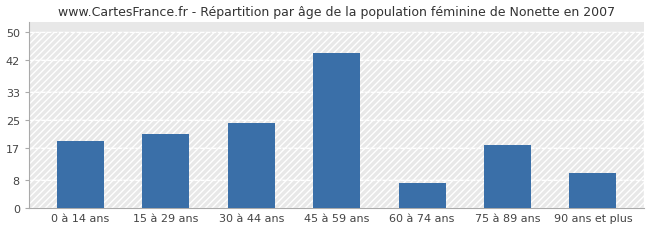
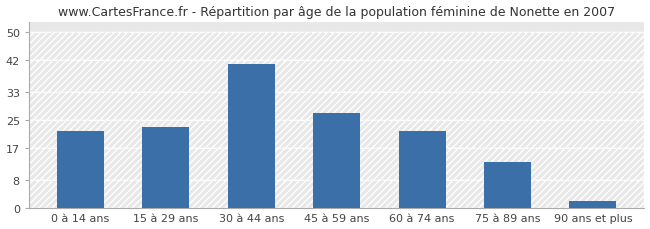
0 à 14 ans: 19 -> 22
15 à 29 ans: 21 -> 23
30 à 44 ans: 24 -> 41
45 à 59 ans: 44 -> 27
60 à 74 ans: 7 -> 22
75 à 89 ans: 18 -> 13
90 ans et plus: 10 -> 2
